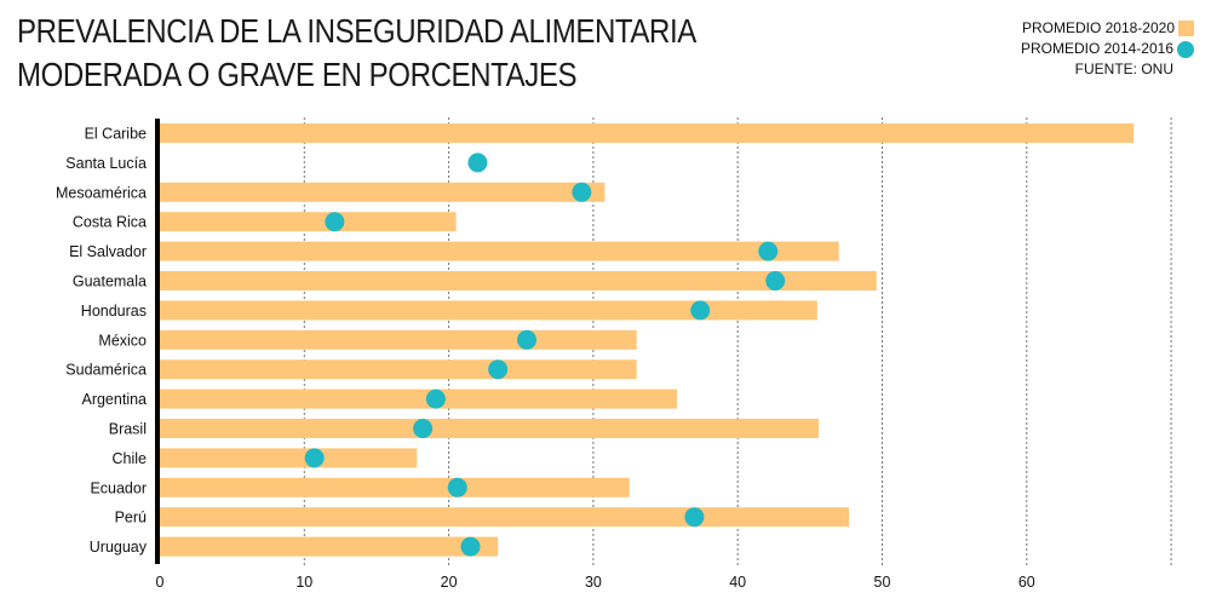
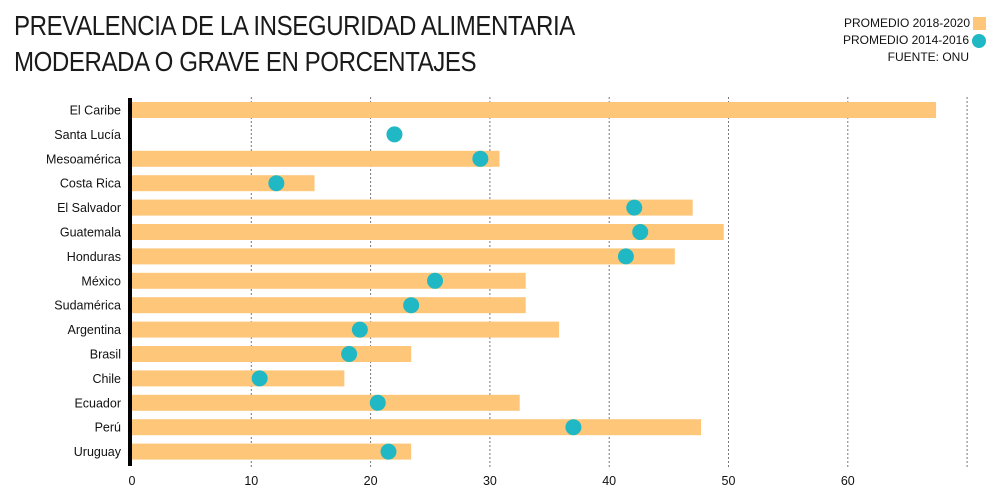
PROMEDIO 2018-2020/Costa Rica: 20.5 -> 15.3
PROMEDIO 2014-2016/Honduras: 37.4 -> 41.4
PROMEDIO 2018-2020/Brasil: 45.6 -> 23.4
